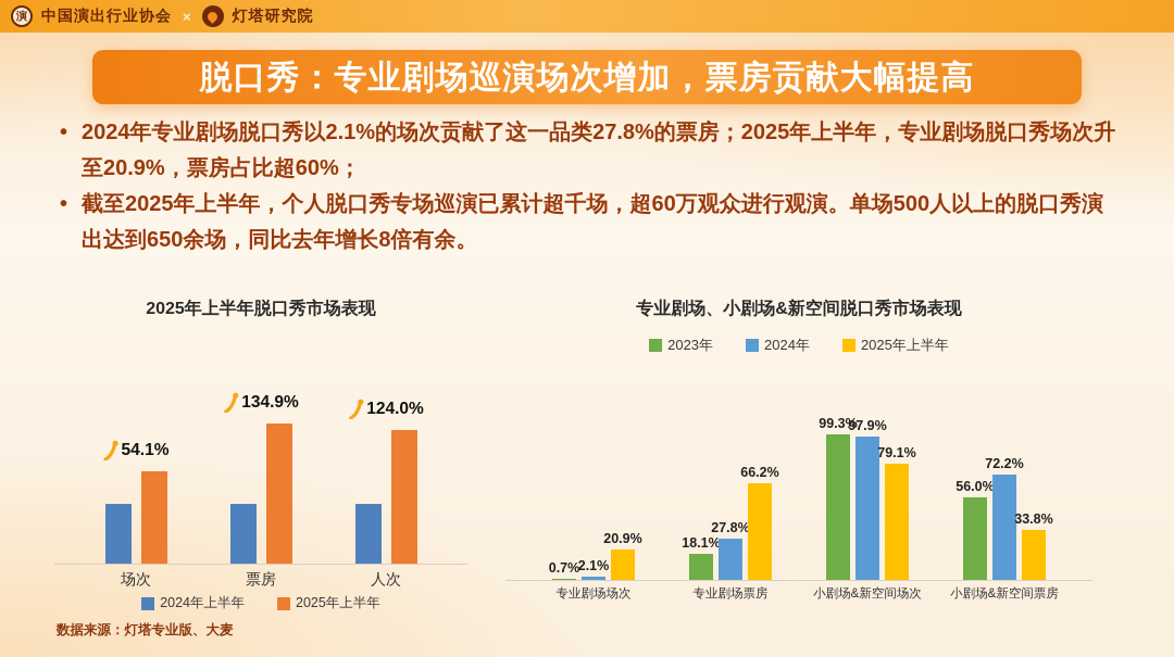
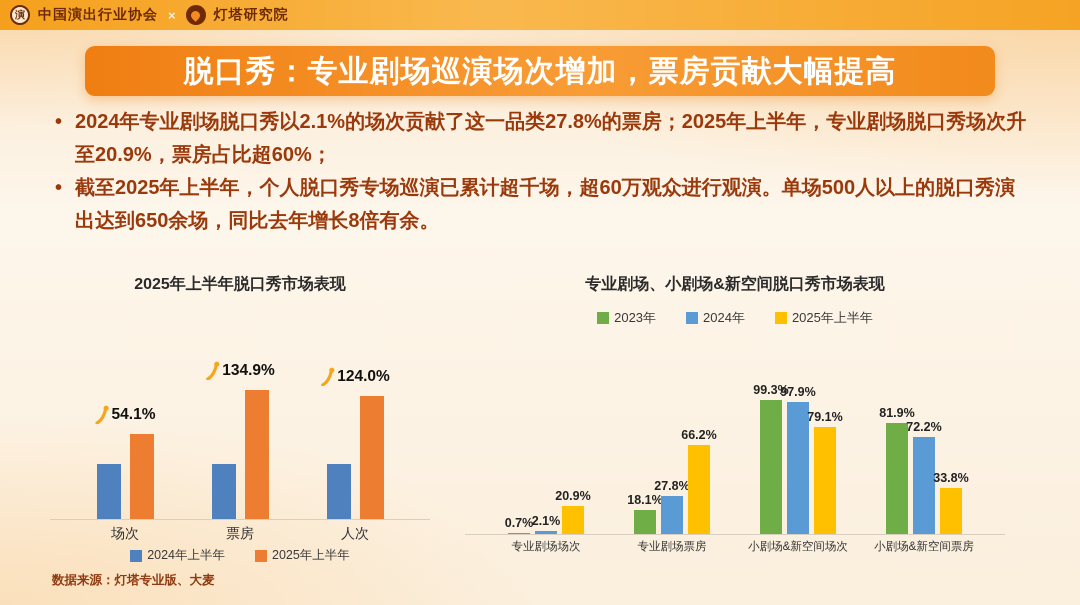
专业剧场、小剧场&新空间脱口秀市场表现/2023年/小剧场&新空间票房: 56.0% -> 81.9%
